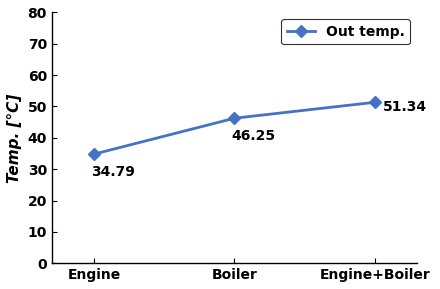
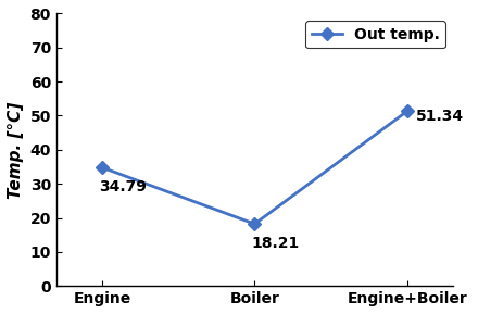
Boiler: 46.25 -> 18.21
